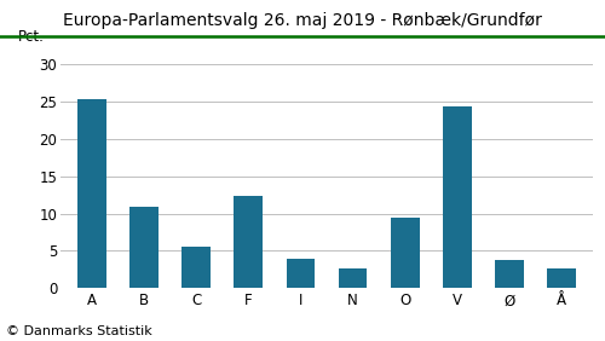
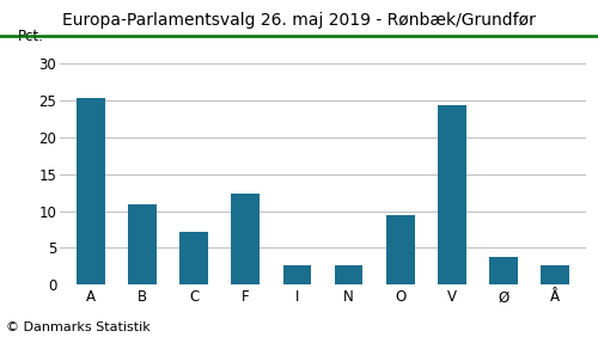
C: 5.6 -> 7.1
I: 4.0 -> 2.7
